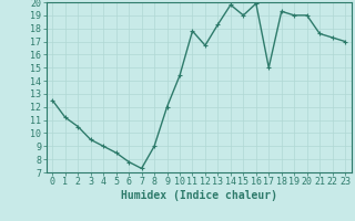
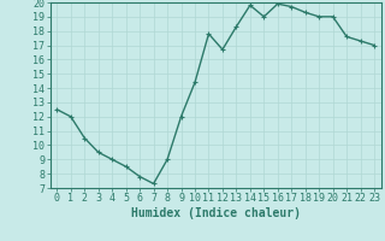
1: 11.2 -> 12.0
17: 15.0 -> 19.7
